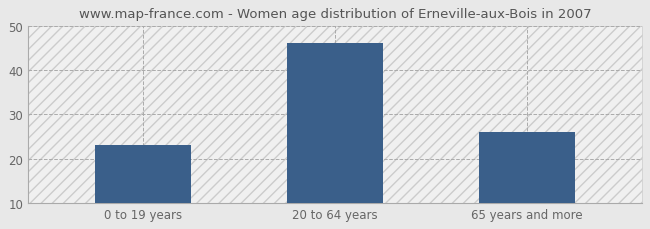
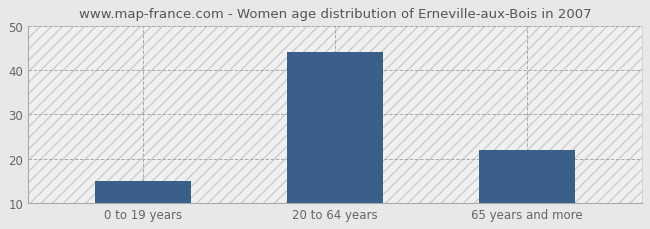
0 to 19 years: 23 -> 15
20 to 64 years: 46 -> 44
65 years and more: 26 -> 22
